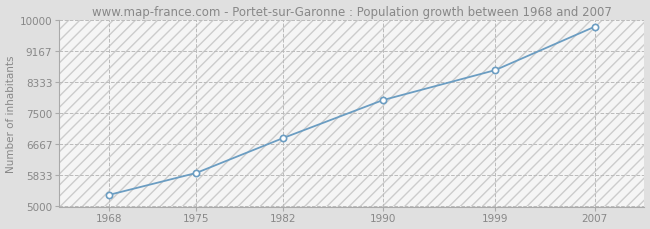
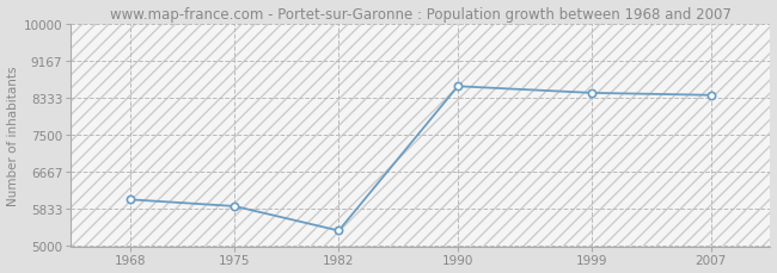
1968: 5310 -> 6050
1982: 6840 -> 5350
1990: 7860 -> 8600
1999: 8660 -> 8450
2007: 9820 -> 8400
